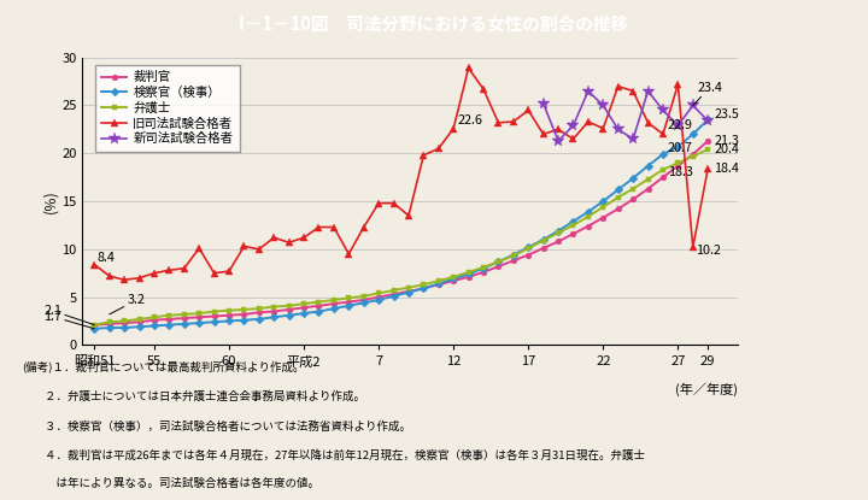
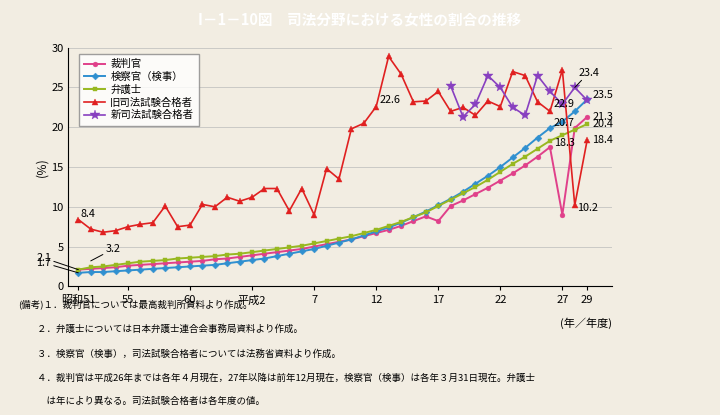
旧司法試験合格者/7: 14.8 -> 9.0
裁判官/17: 9.4 -> 8.2
裁判官/27: 18.7 -> 9.0
